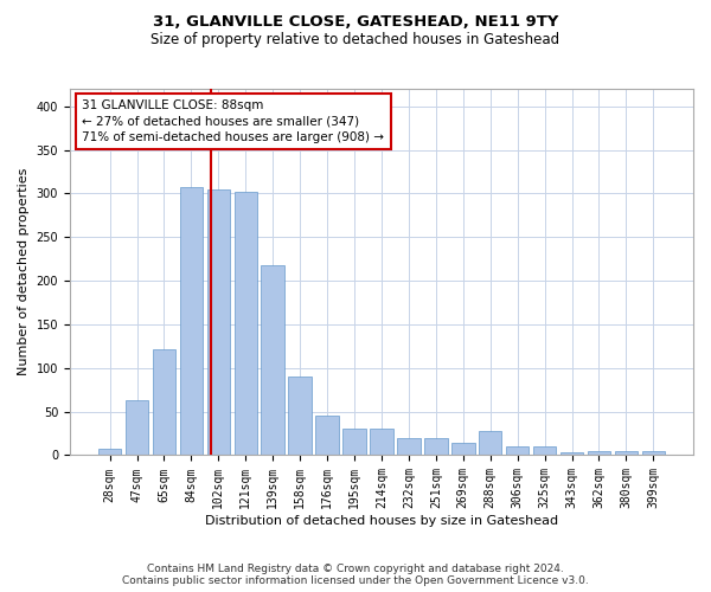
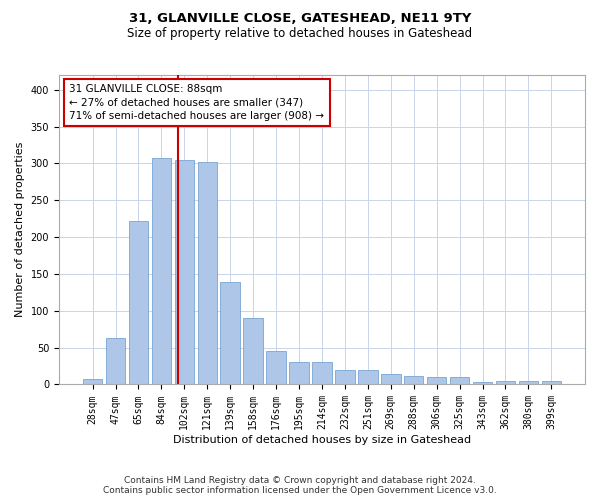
65sqm: 122 -> 222
139sqm: 218 -> 139
288sqm: 28 -> 11
